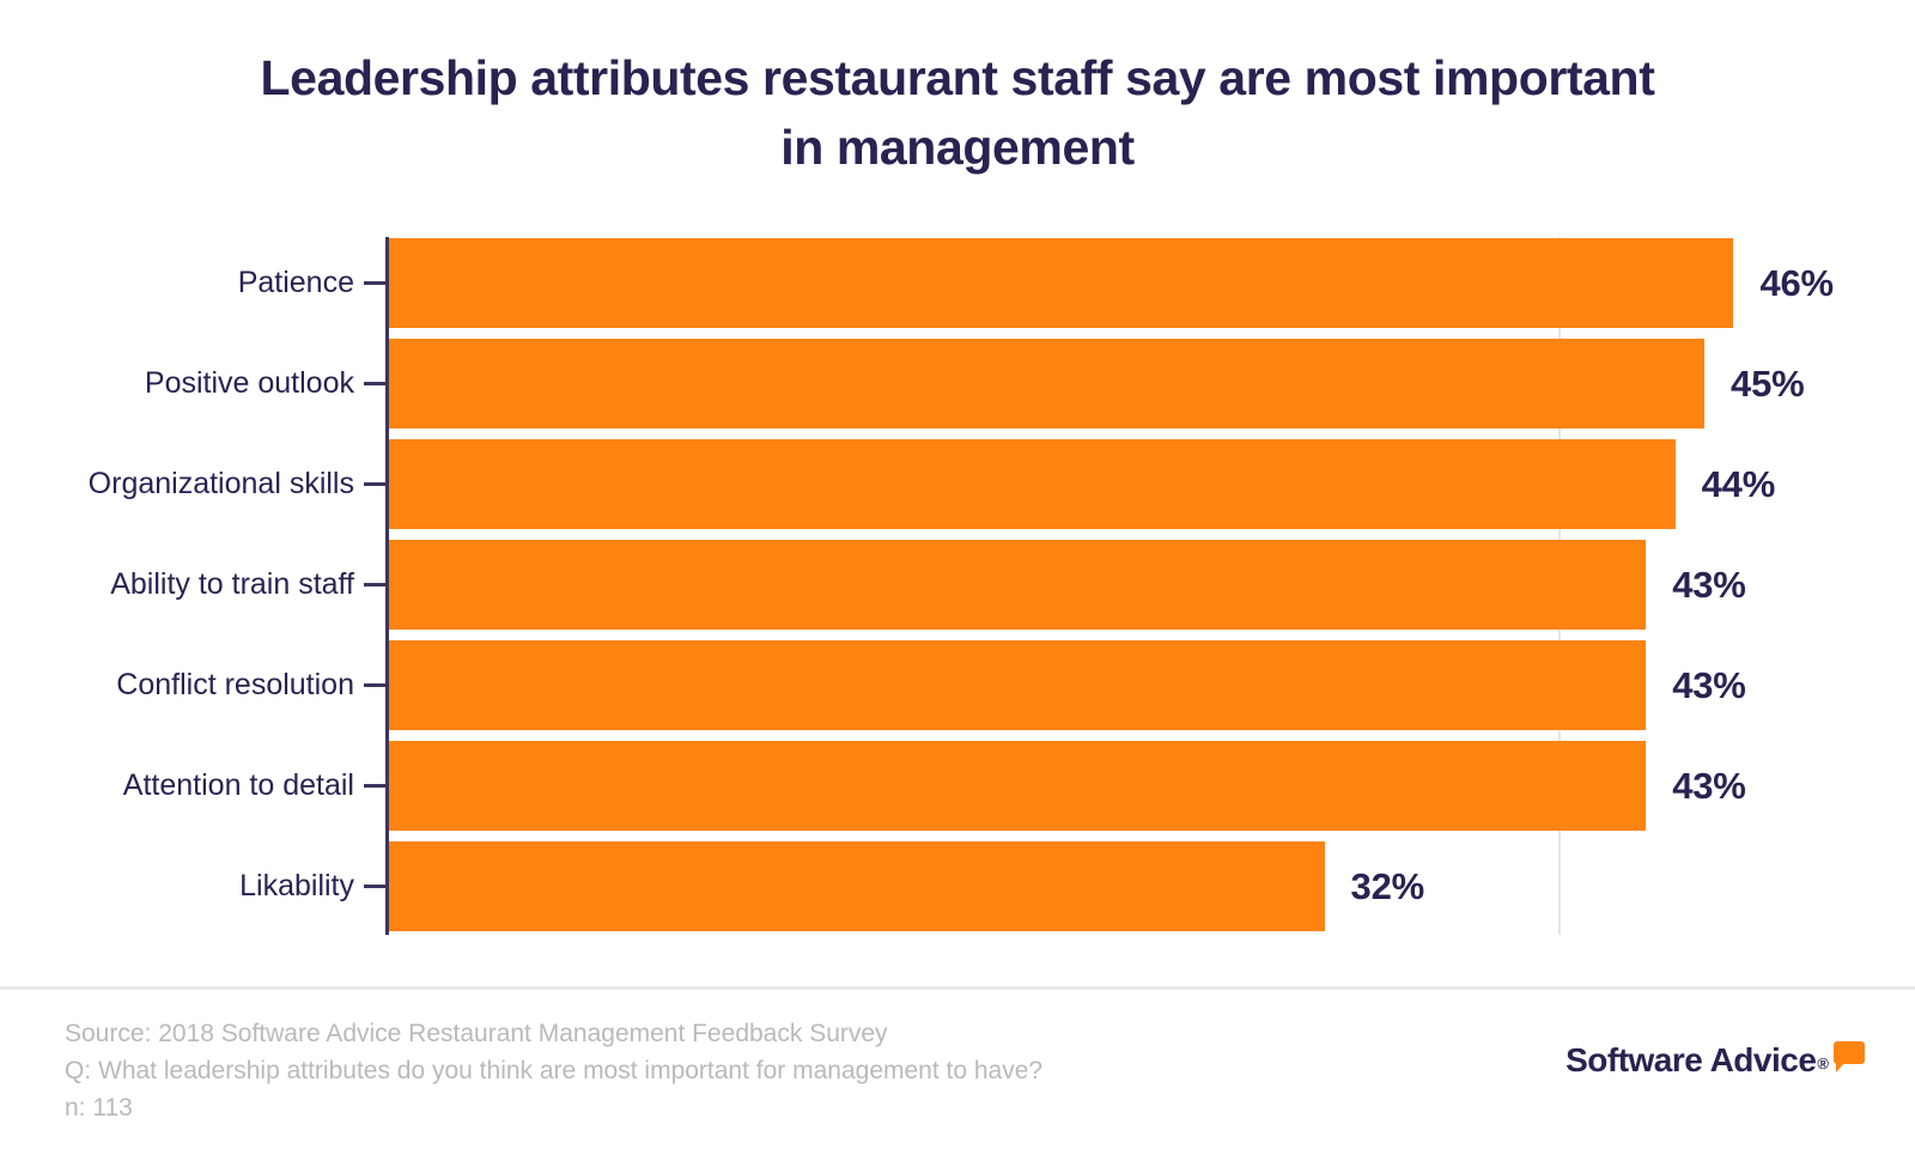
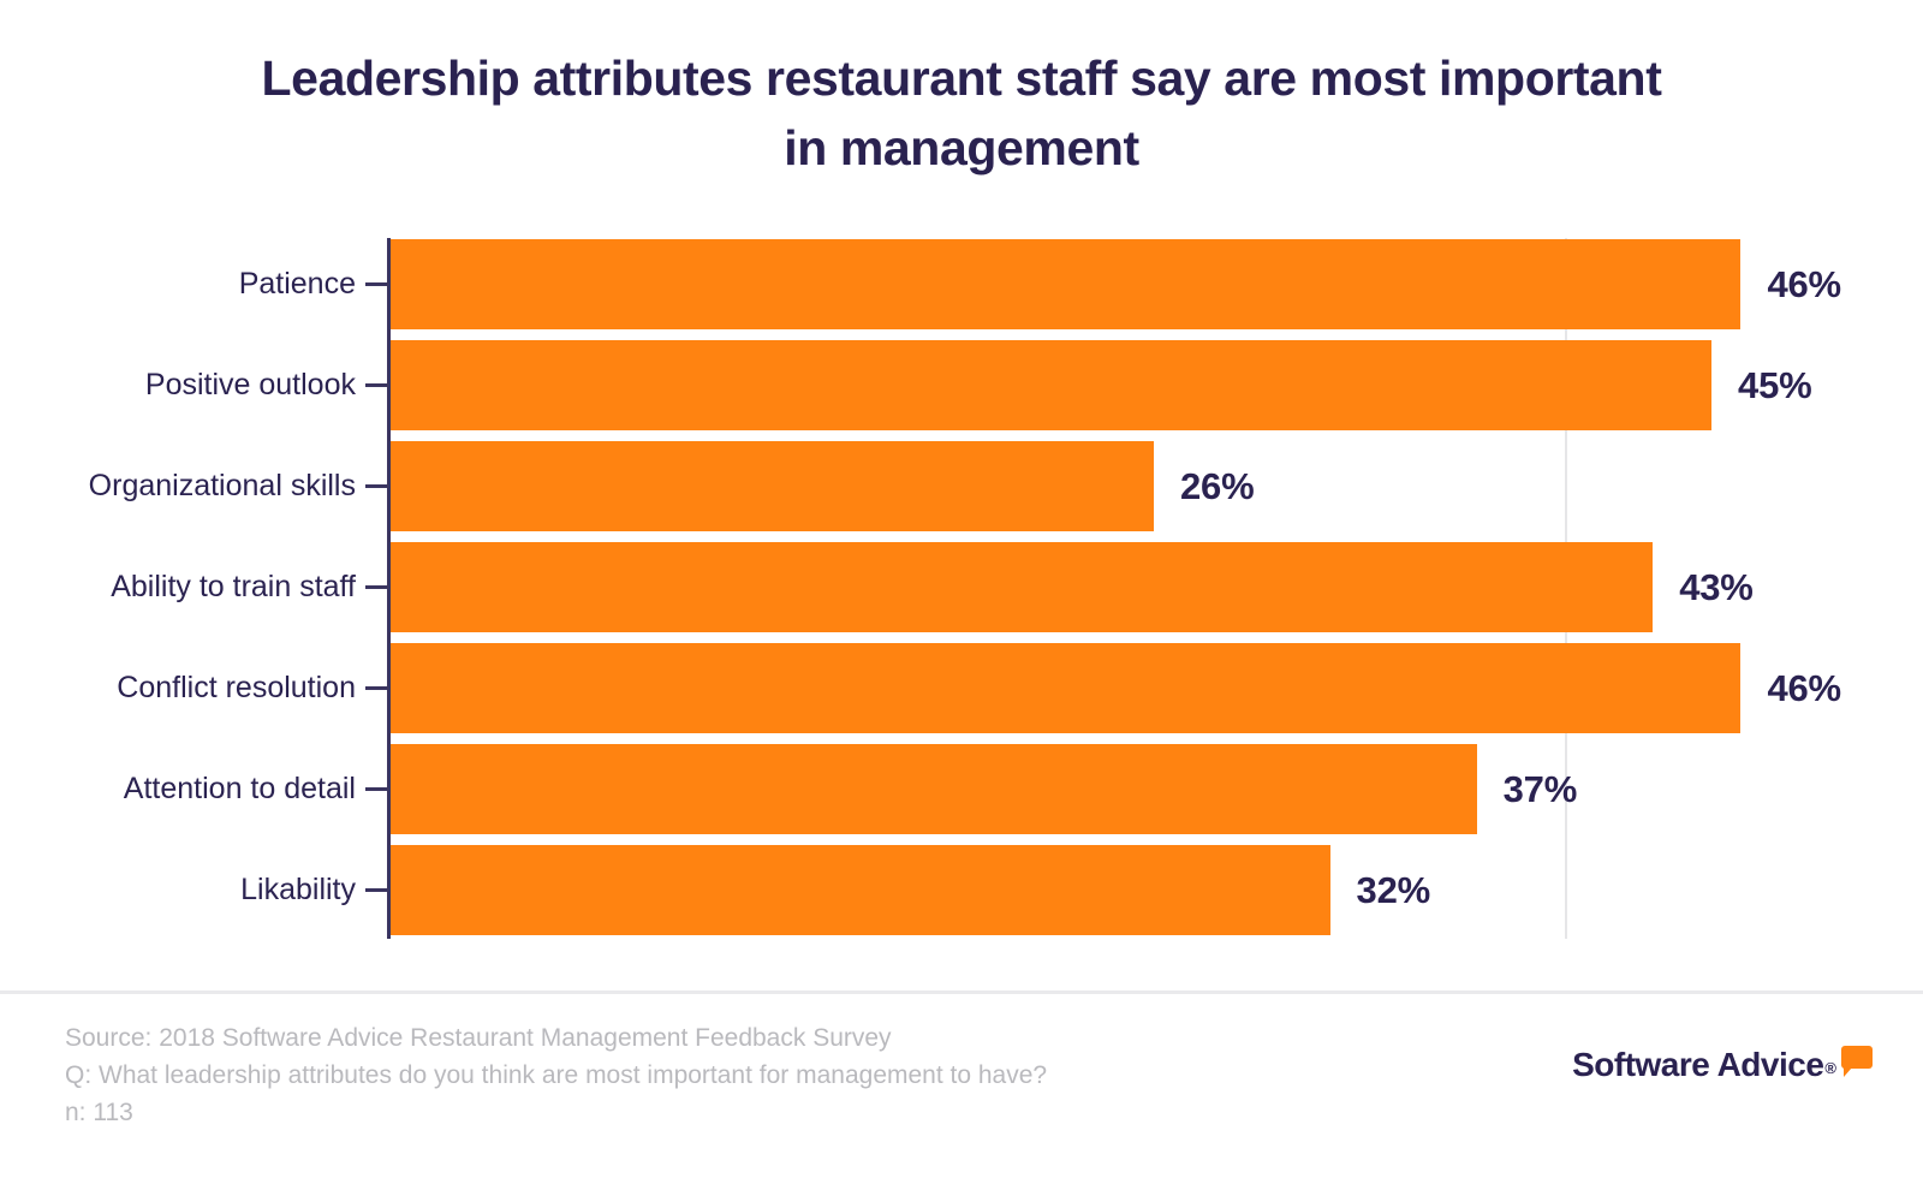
Organizational skills: 44% -> 26%
Conflict resolution: 43% -> 46%
Attention to detail: 43% -> 37%
